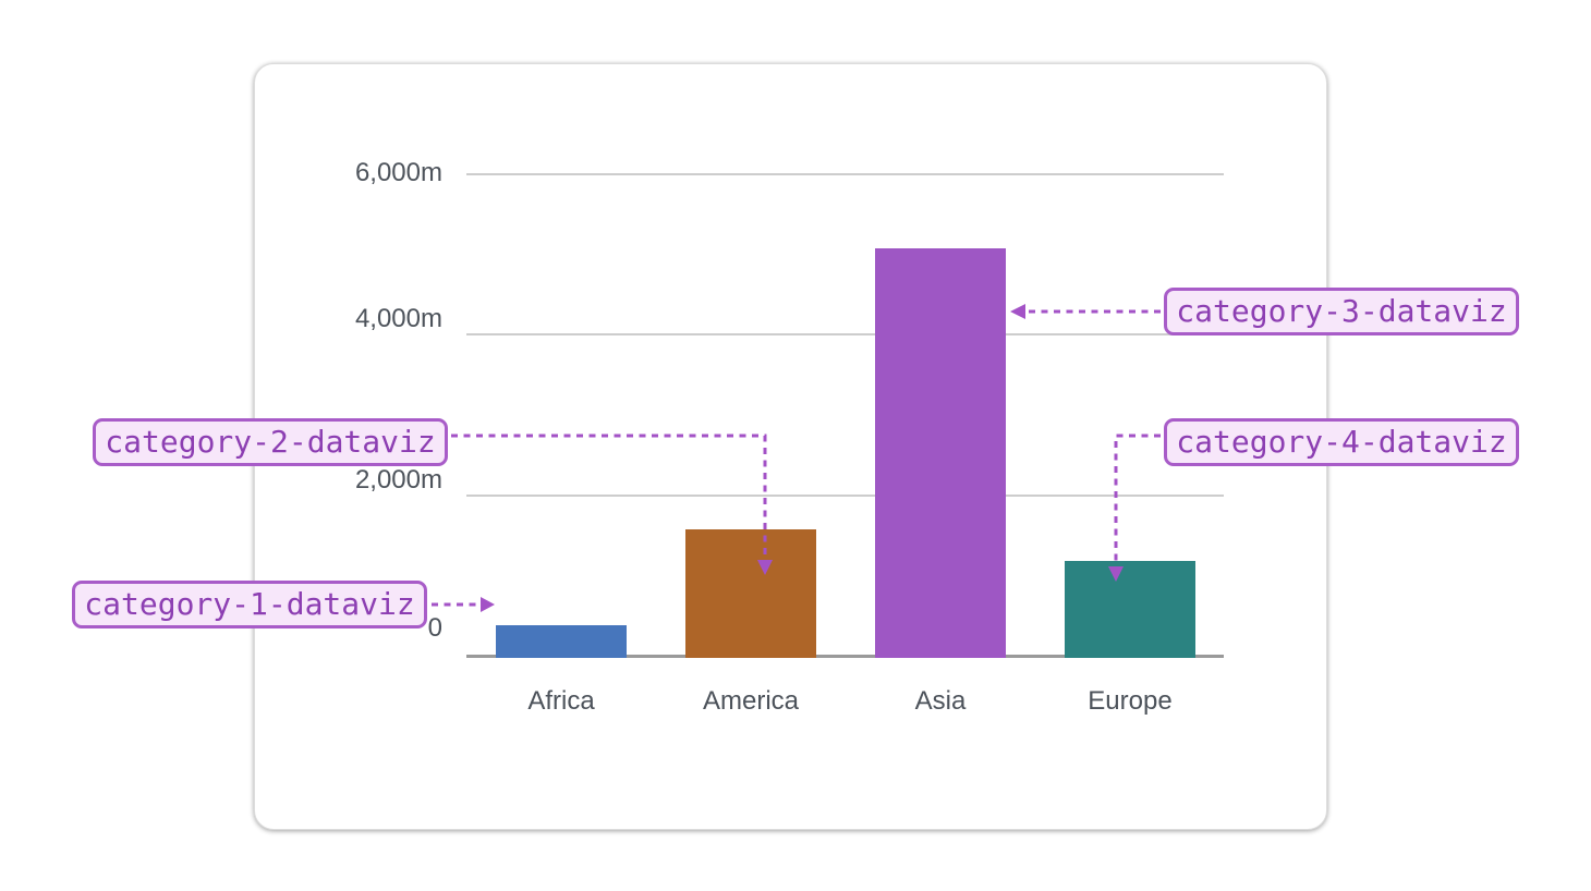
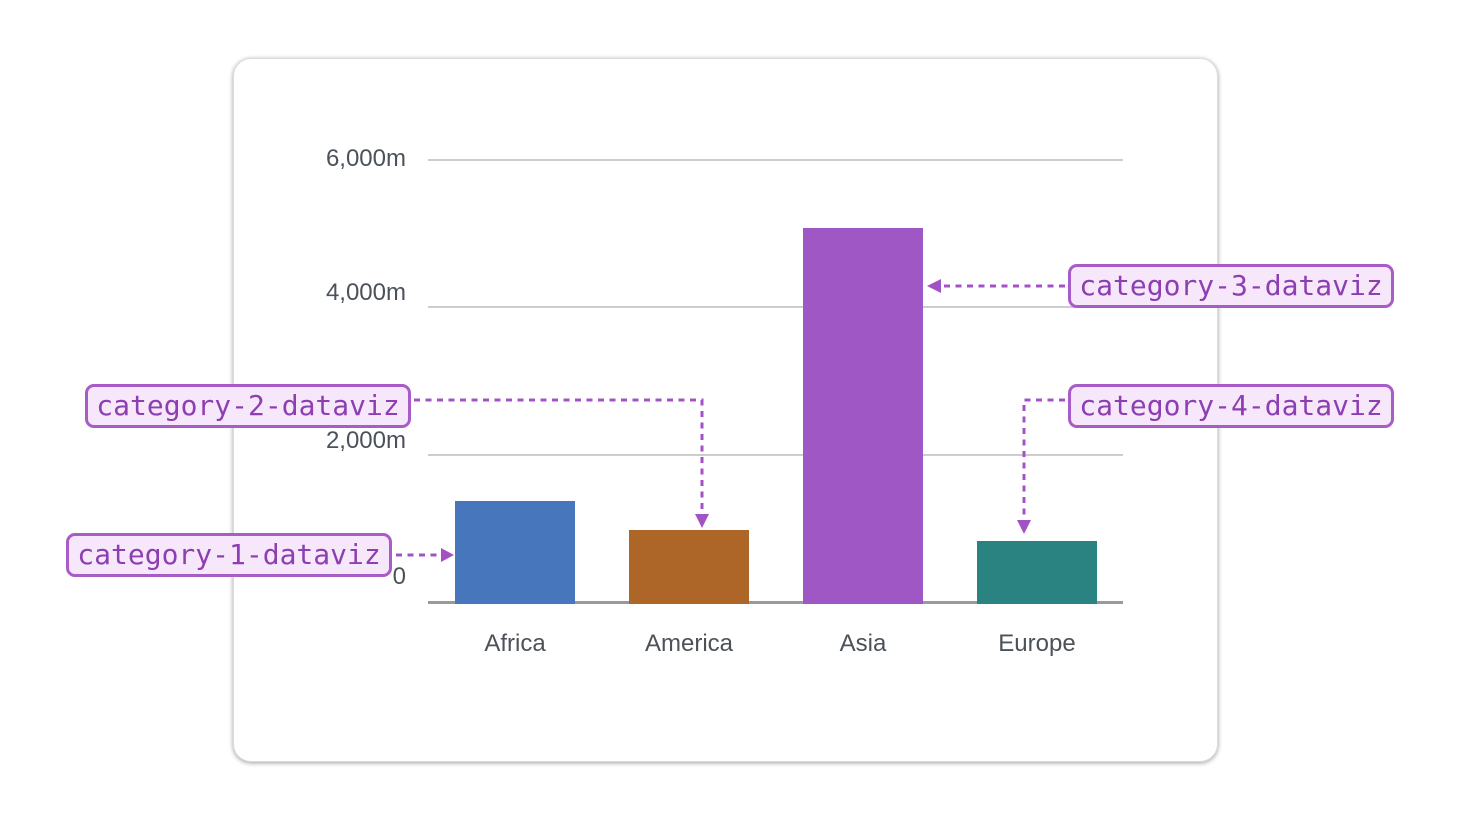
Africa: 400m -> 1400m
America: 1600m -> 1000m
Europe: 1200m -> 800m
